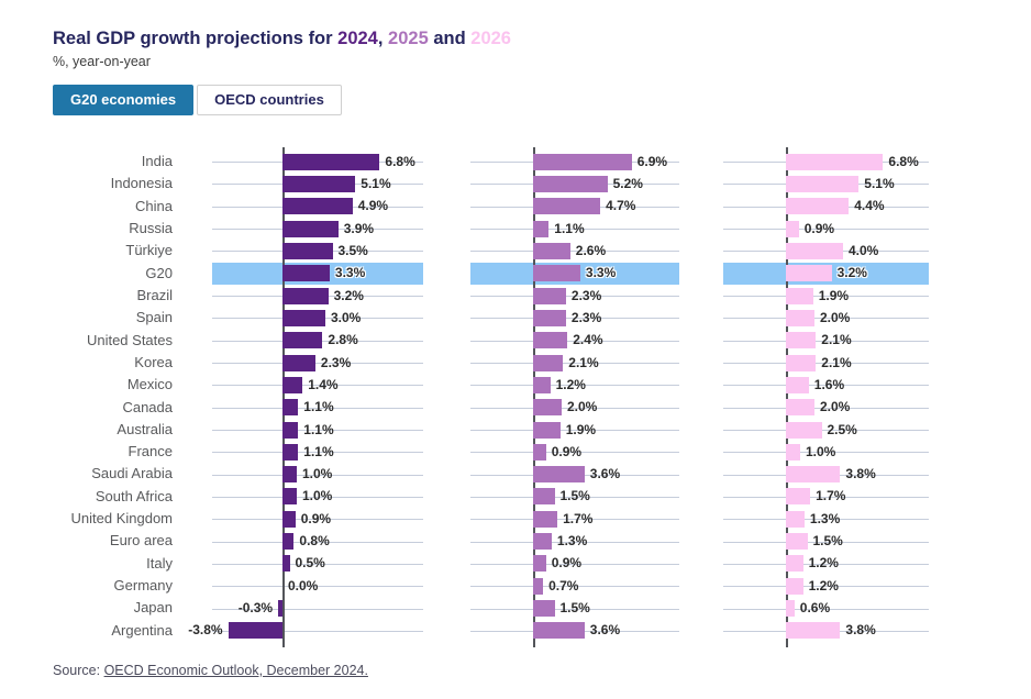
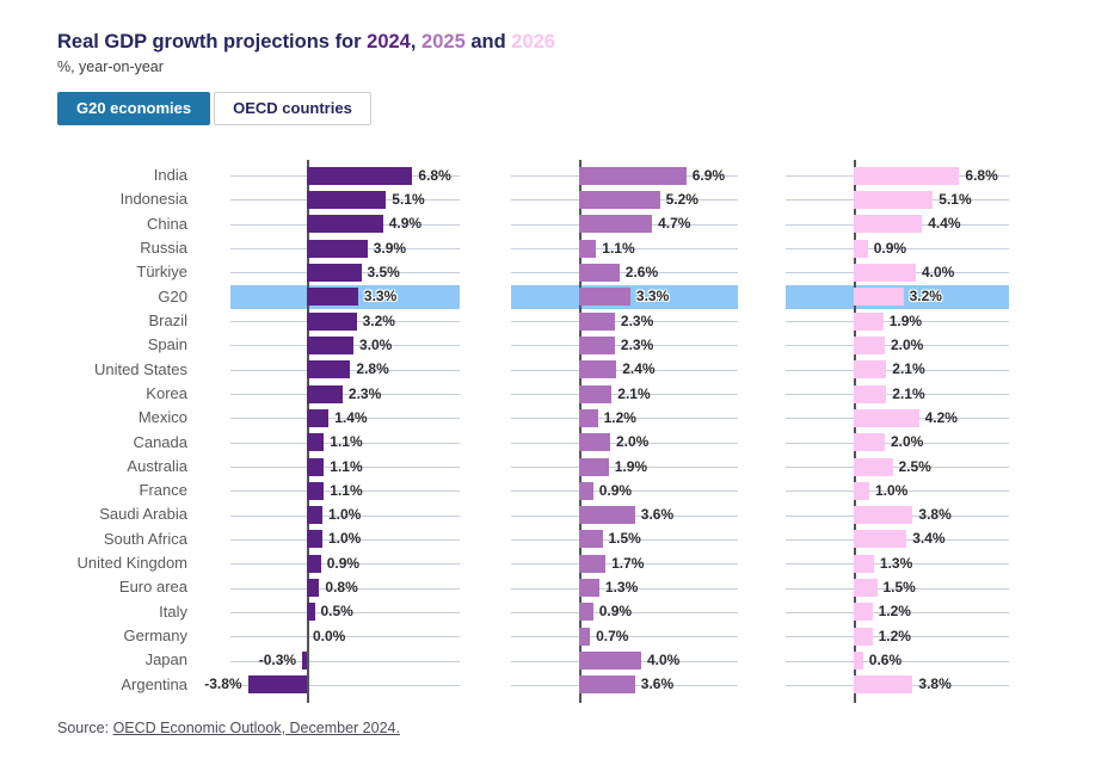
2026/Mexico: 1.6% -> 4.2%
2026/South Africa: 1.7% -> 3.4%
2025/Japan: 1.5% -> 4.0%
